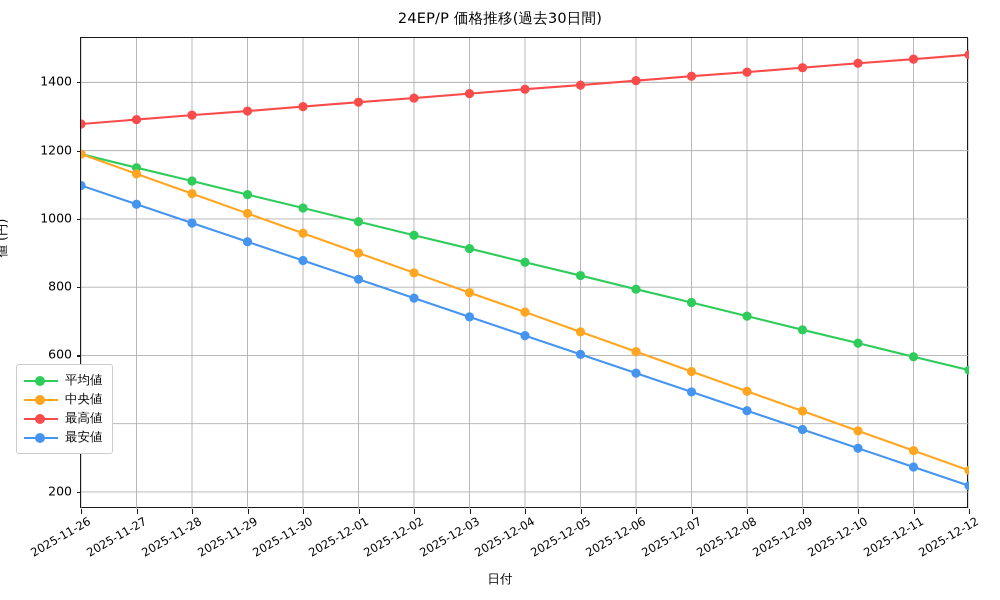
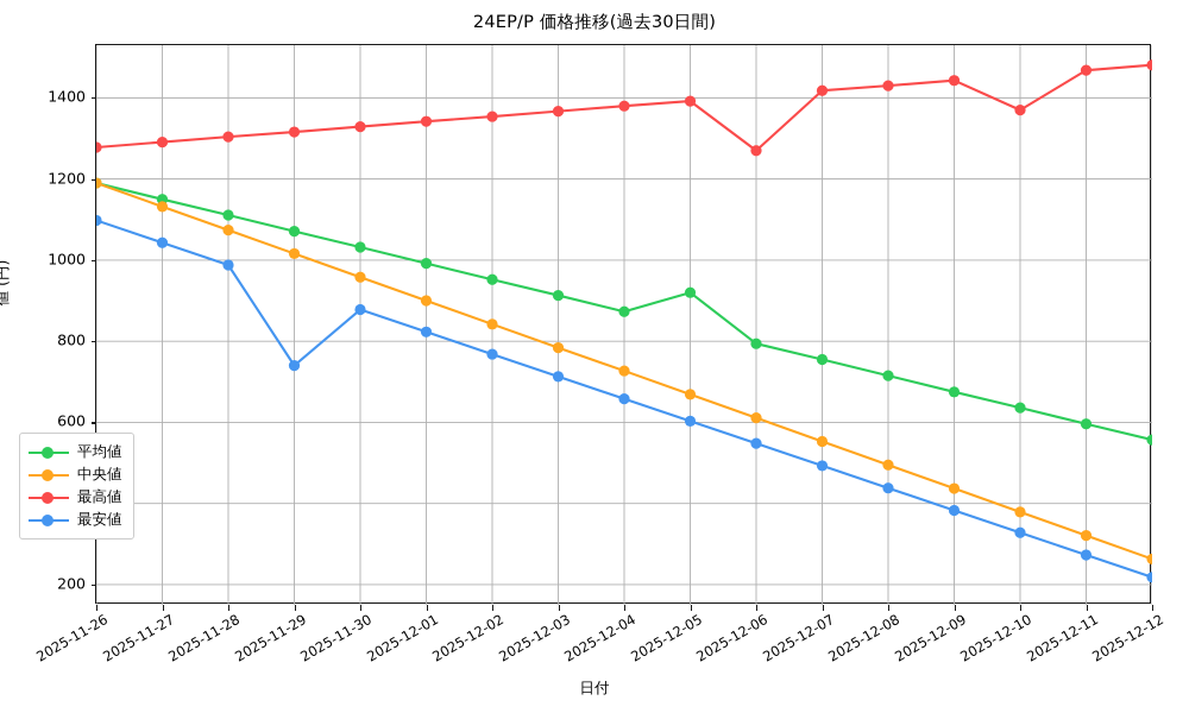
最安値/2025-11-29: 930 -> 740
平均値/2025-12-05: 830 -> 920
最高値/2025-12-06: 1400 -> 1270
最高値/2025-12-10: 1460 -> 1370
